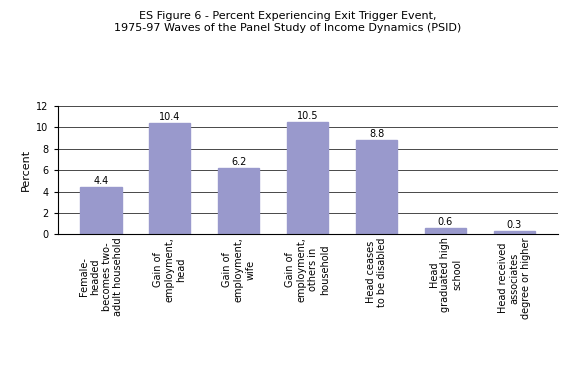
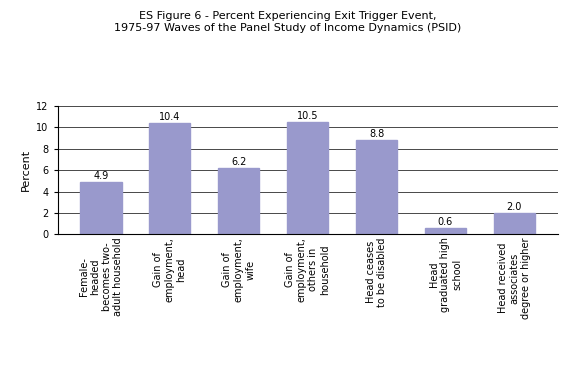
Female- headed becomes two- adult household: 4.4 -> 4.9
Head received associates degree or higher: 0.3 -> 2.0
